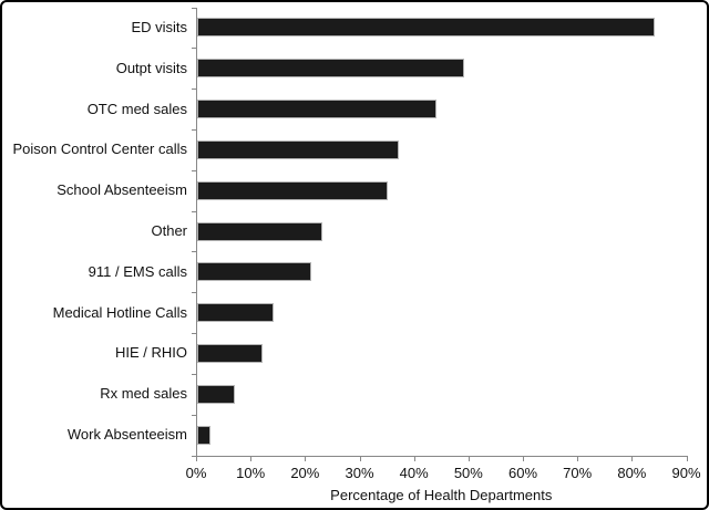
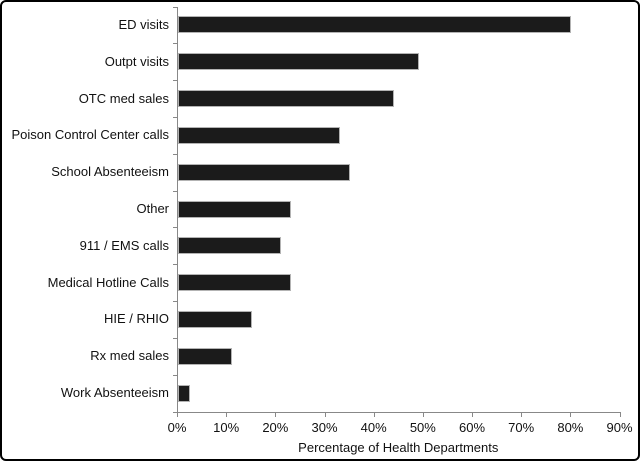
ED visits: 84% -> 80%
Poison Control Center calls: 37% -> 33%
Medical Hotline Calls: 14% -> 23%
HIE / RHIO: 12% -> 15%
Rx med sales: 7% -> 11%
